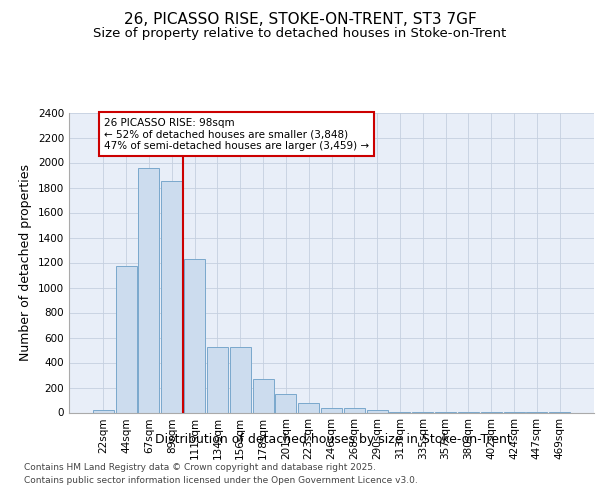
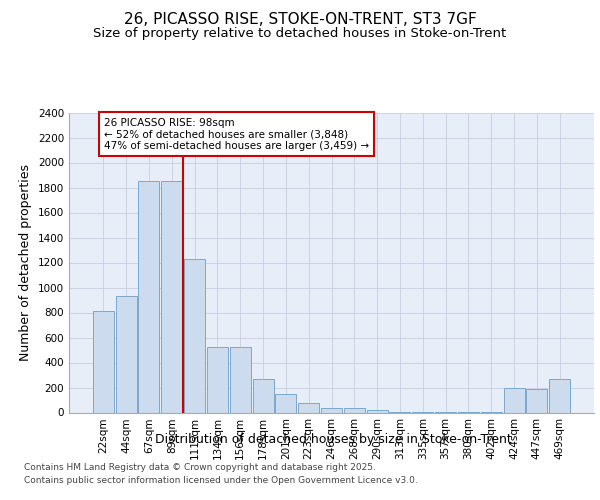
22sqm: 20 -> 810
44sqm: 1170 -> 930
67sqm: 1960 -> 1850
424sqm: 0 -> 200
447sqm: 0 -> 190
469sqm: 0 -> 270
